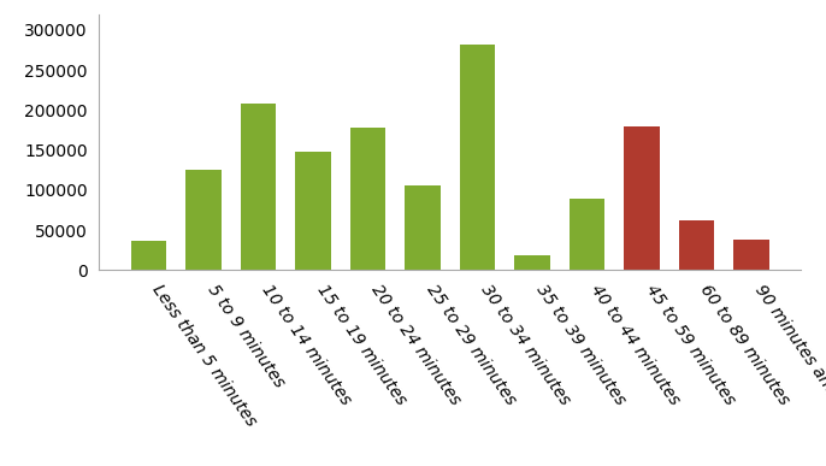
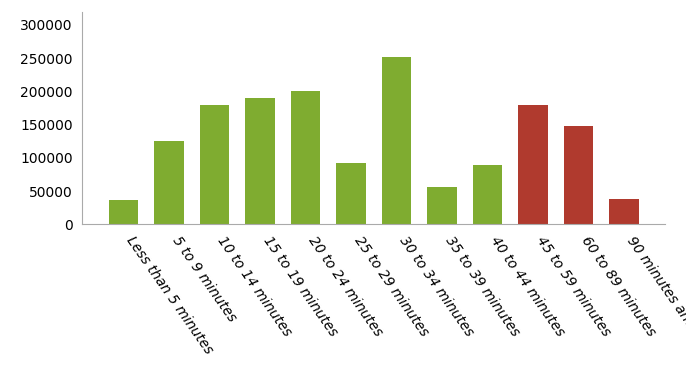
10 to 14 minutes: 208000 -> 180000
15 to 19 minutes: 148000 -> 190000
20 to 24 minutes: 178000 -> 200000
25 to 29 minutes: 106000 -> 93000
30 to 34 minutes: 282000 -> 252000
35 to 39 minutes: 18000 -> 57000
60 to 89 minutes: 62000 -> 148000
